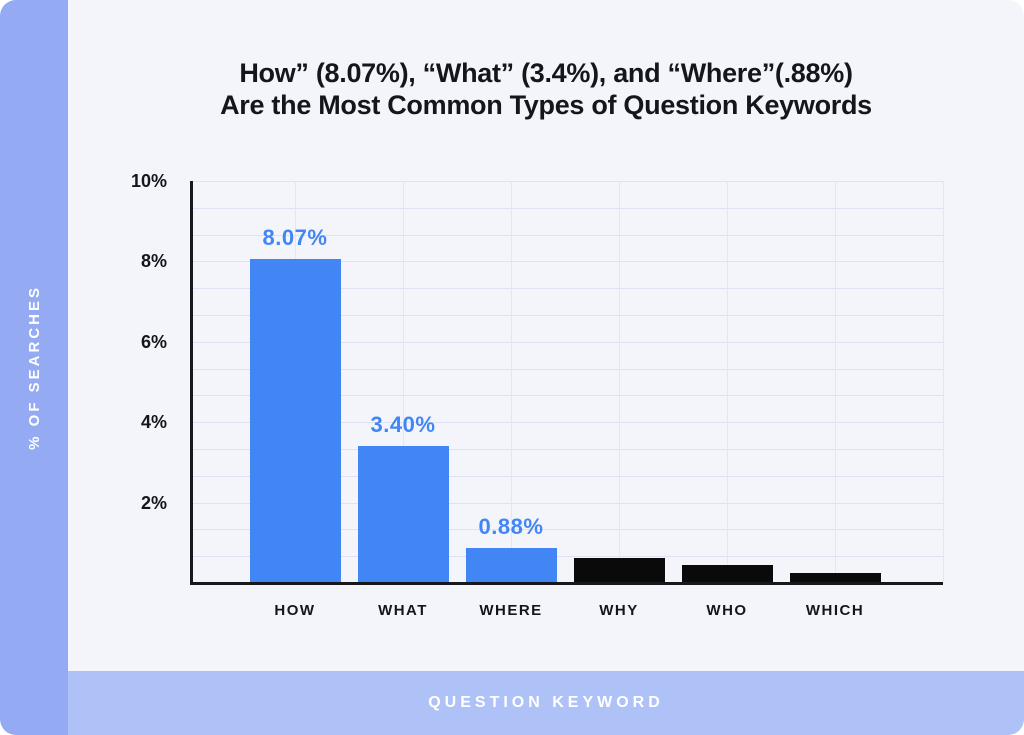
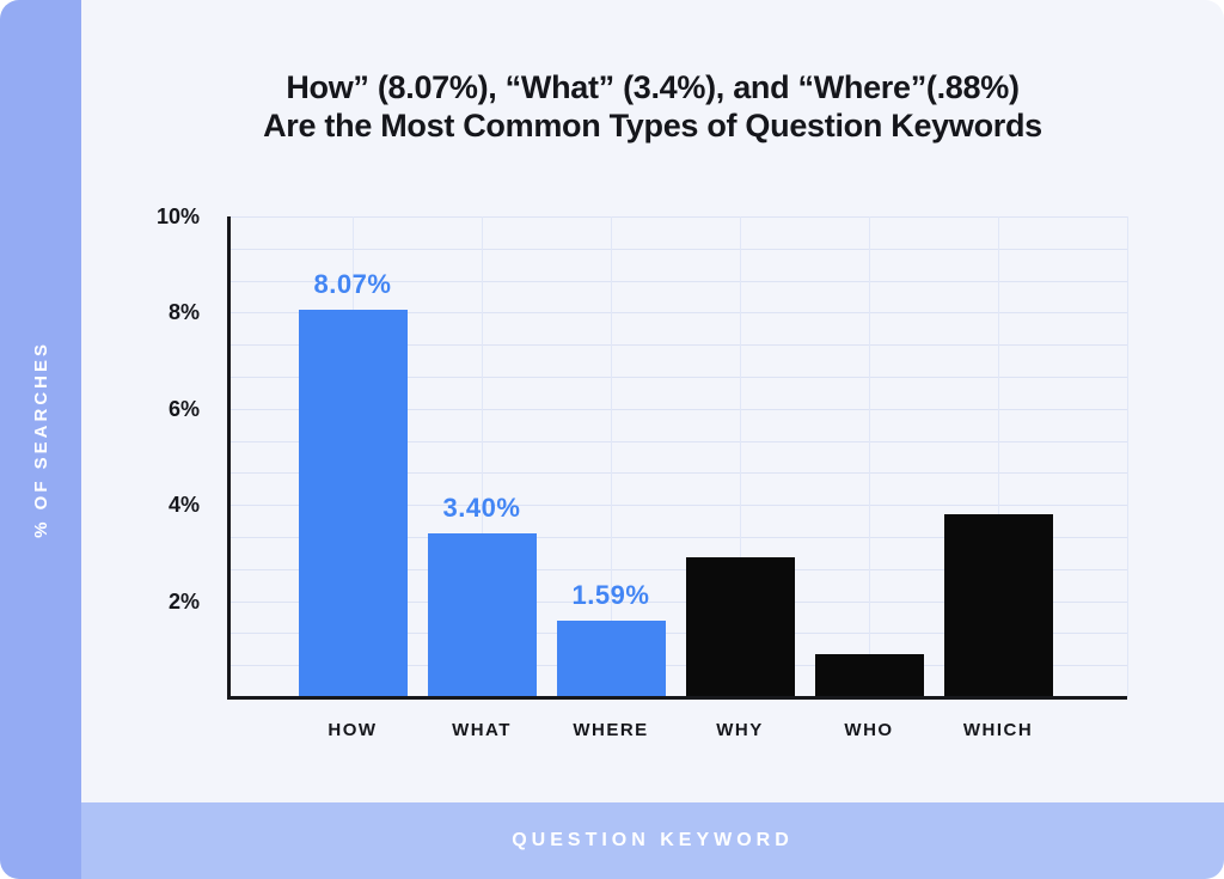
WHERE: 0.88% -> 1.59%
WHY: 0.6% -> 2.9%
WHO: 0.5% -> 0.9%
WHICH: 0.3% -> 3.8%
